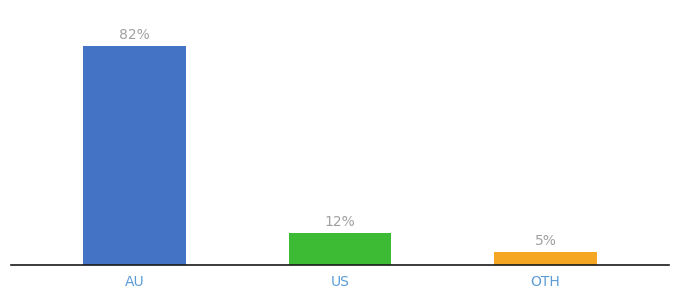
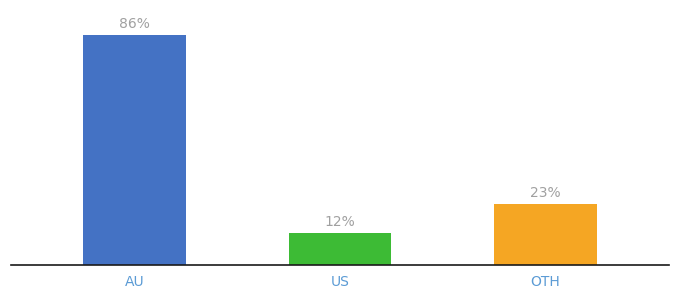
AU: 82% -> 86%
OTH: 5% -> 23%
